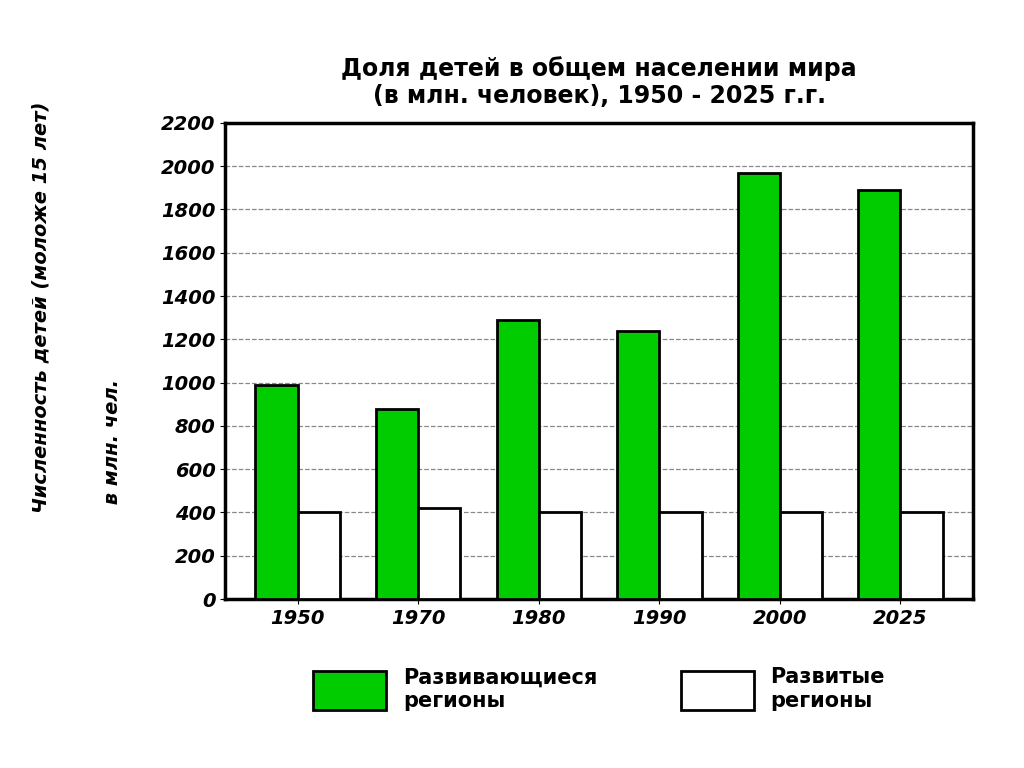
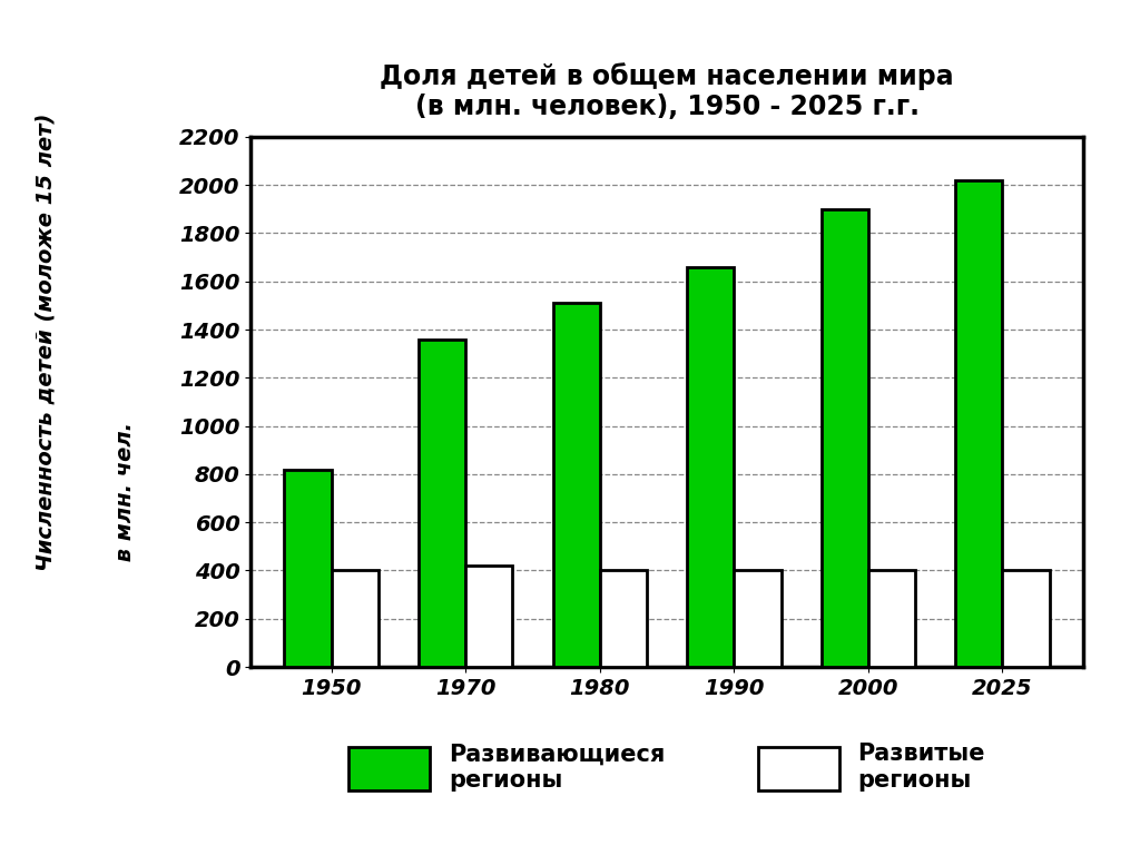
Развивающиеся регионы/1950: 990 -> 820
Развивающиеся регионы/1970: 880 -> 1360
Развивающиеся регионы/1980: 1290 -> 1510
Развивающиеся регионы/1990: 1240 -> 1660
Развивающиеся регионы/2000: 1970 -> 1900
Развивающиеся регионы/2025: 1890 -> 2020
